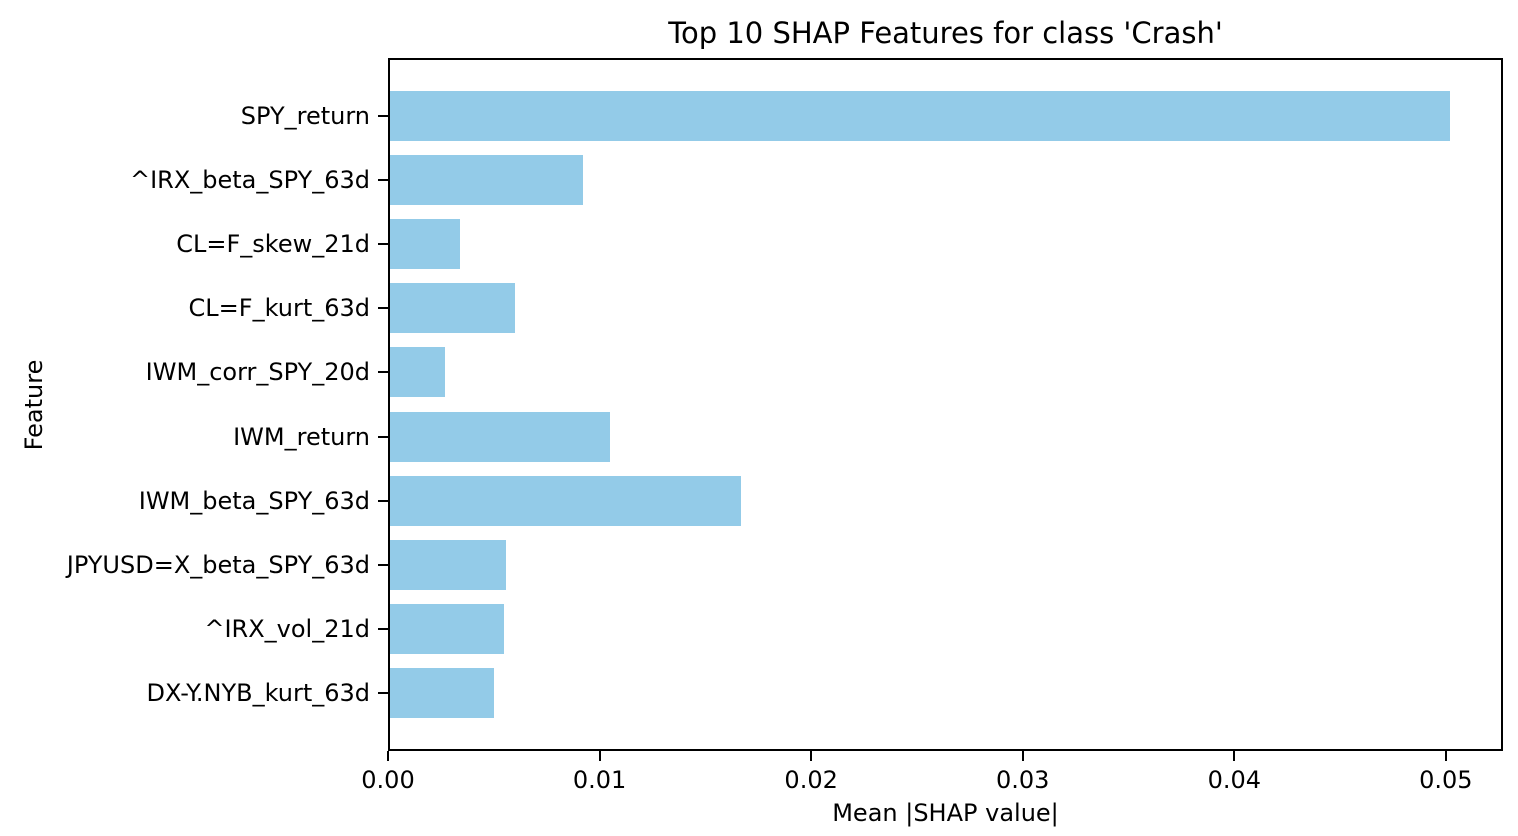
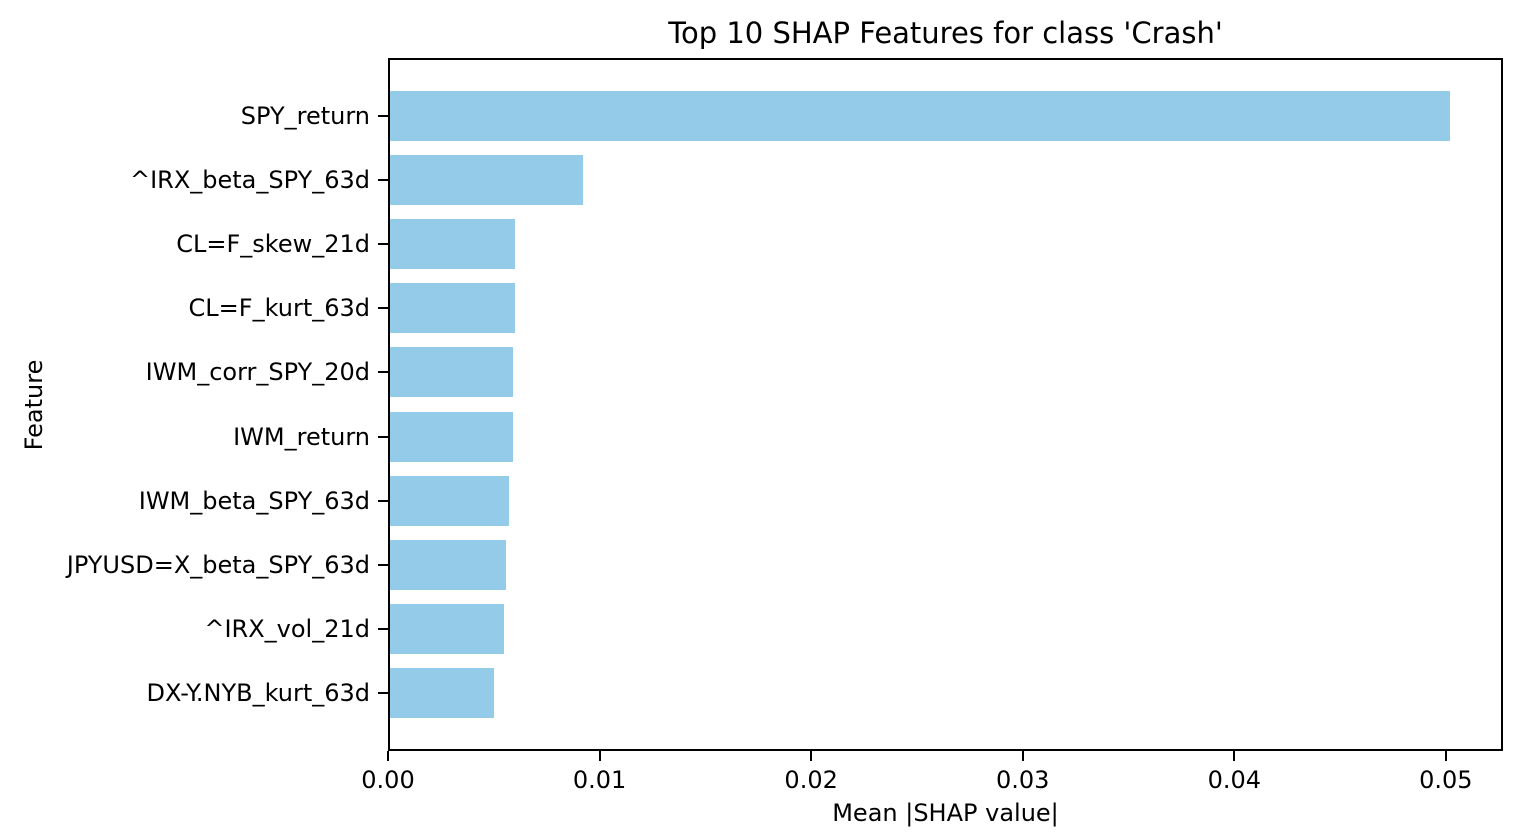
CL=F_skew_21d: 0.0034 -> 0.0060
IWM_corr_SPY_20d: 0.0027 -> 0.0059
IWM_return: 0.0105 -> 0.0059
IWM_beta_SPY_63d: 0.0167 -> 0.0057
